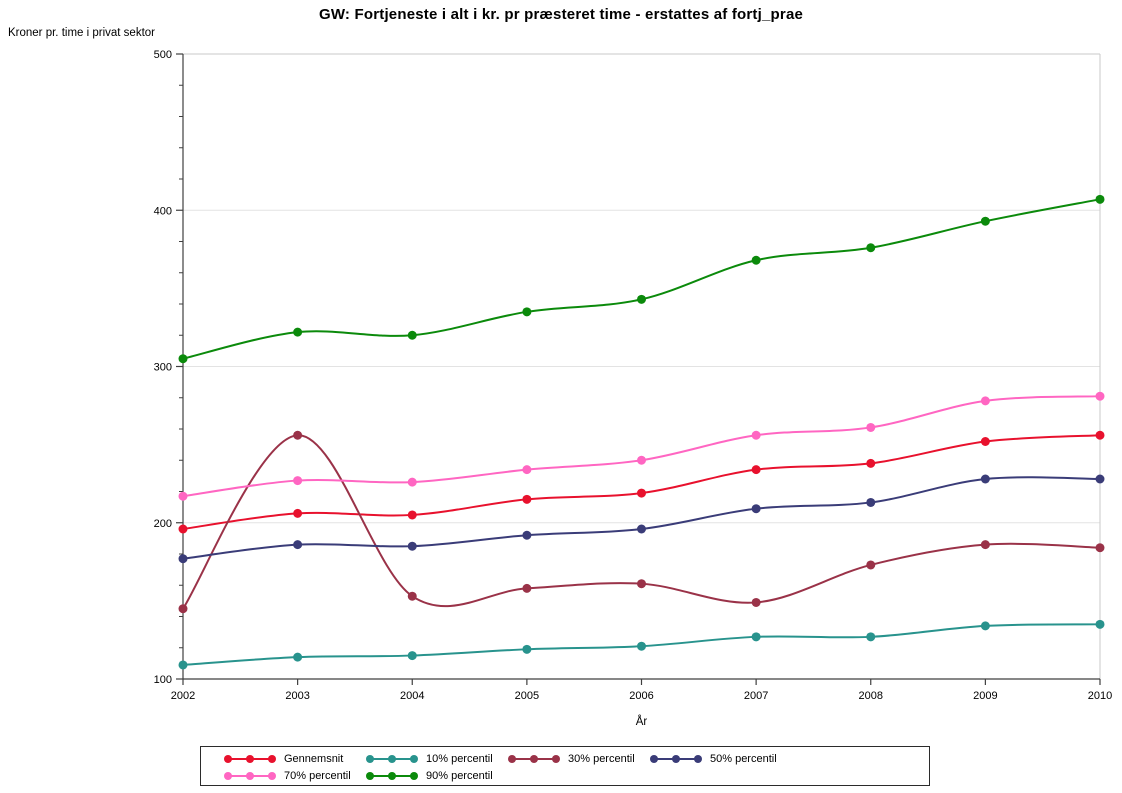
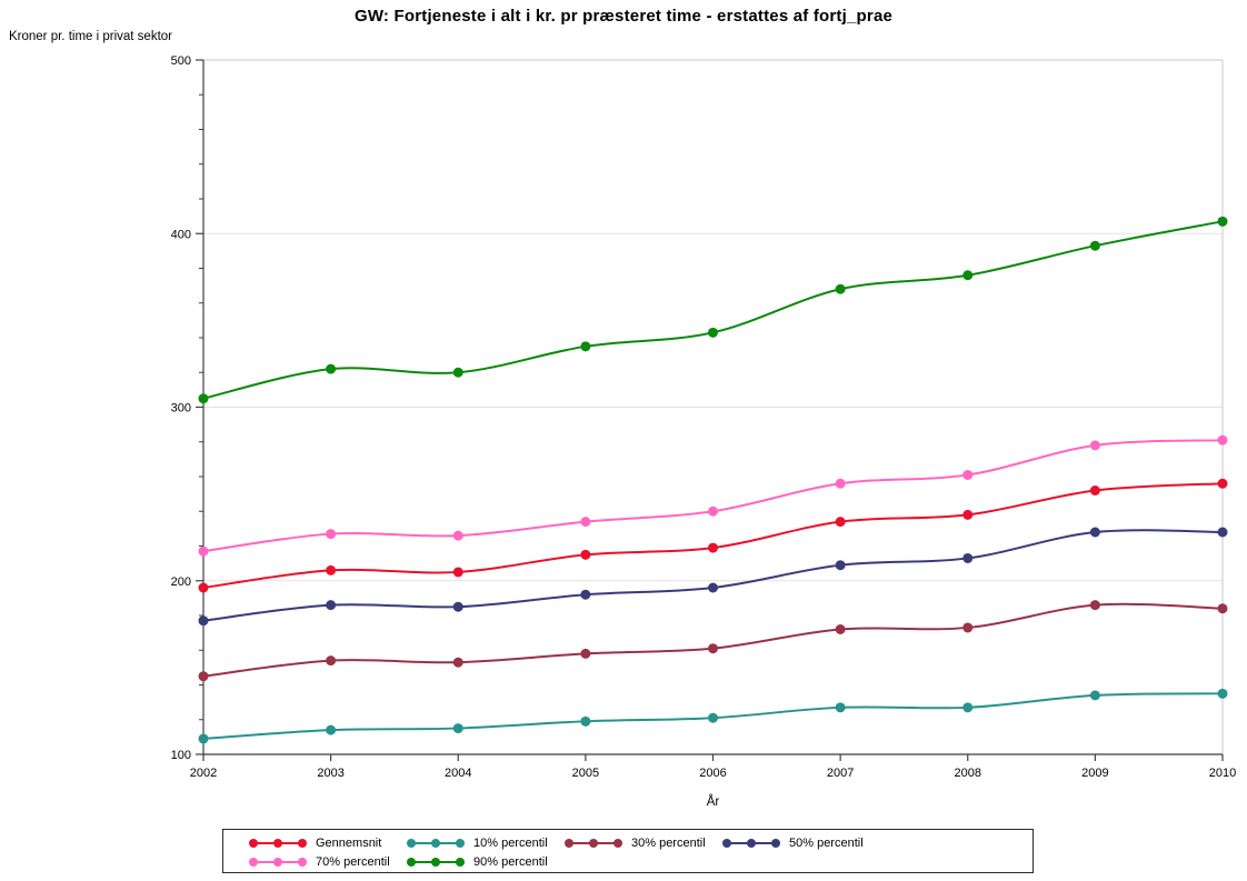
30% percentil/2003: 256 -> 154
30% percentil/2007: 149 -> 172
